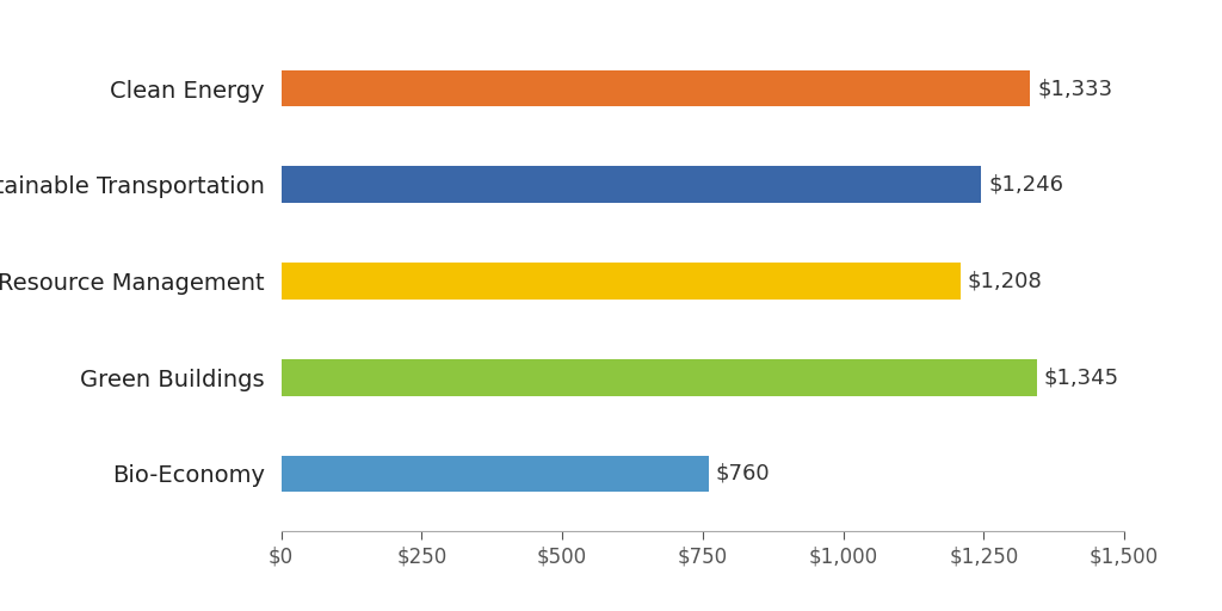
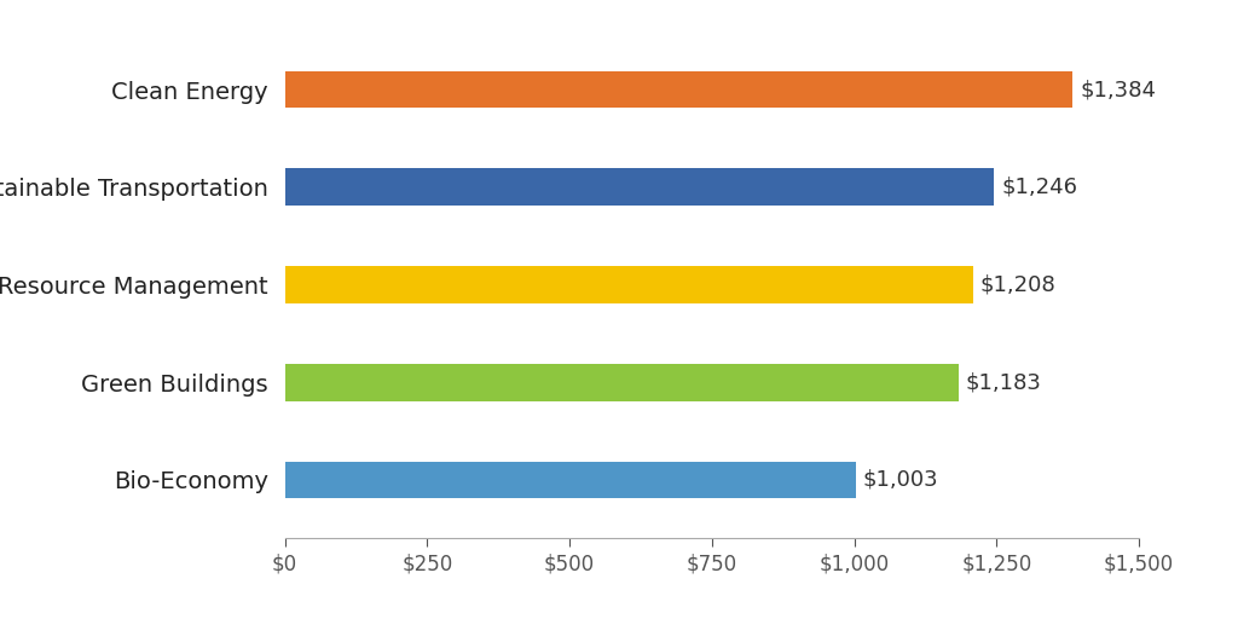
Clean Energy: $1,333 -> $1,384
Green Buildings: $1,345 -> $1,183
Bio-Economy: $760 -> $1,003
